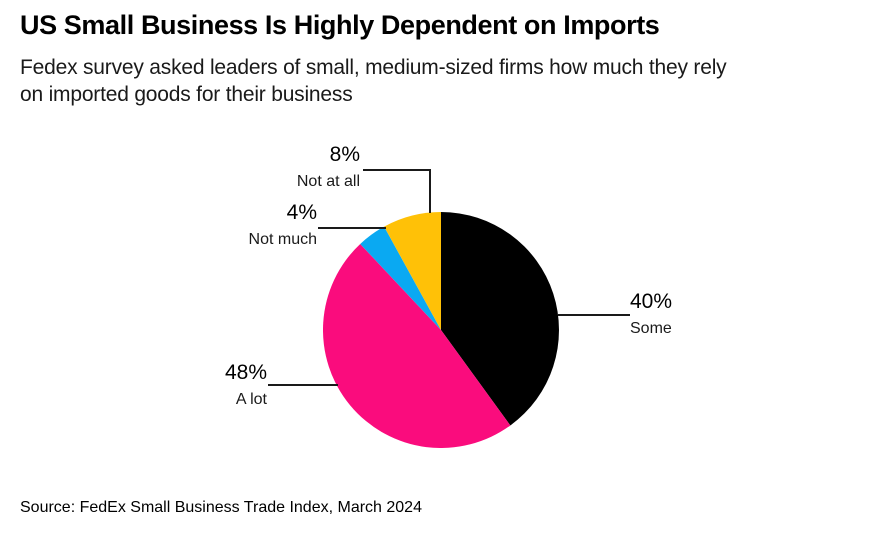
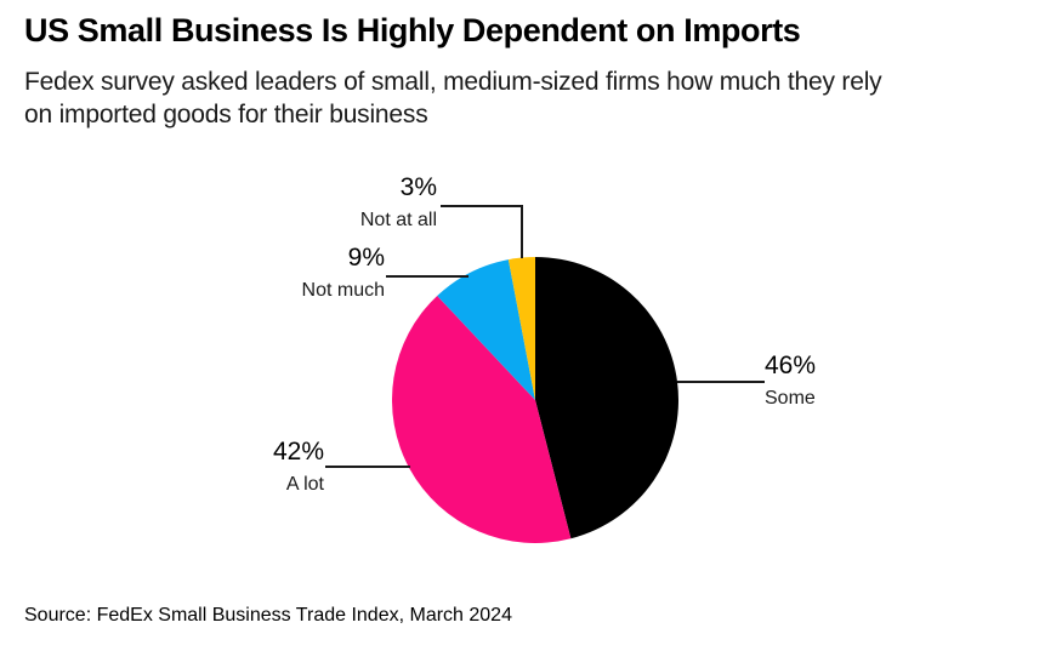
Some: 40% -> 46%
A lot: 48% -> 42%
Not much: 4% -> 9%
Not at all: 8% -> 3%
